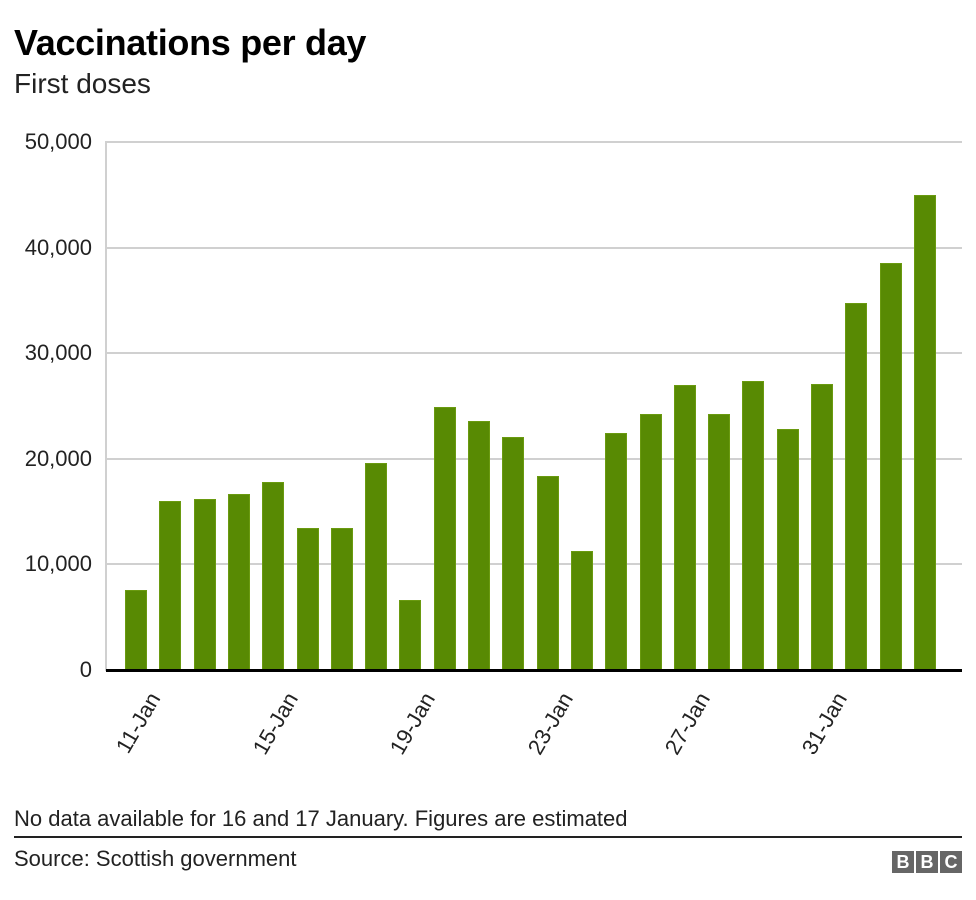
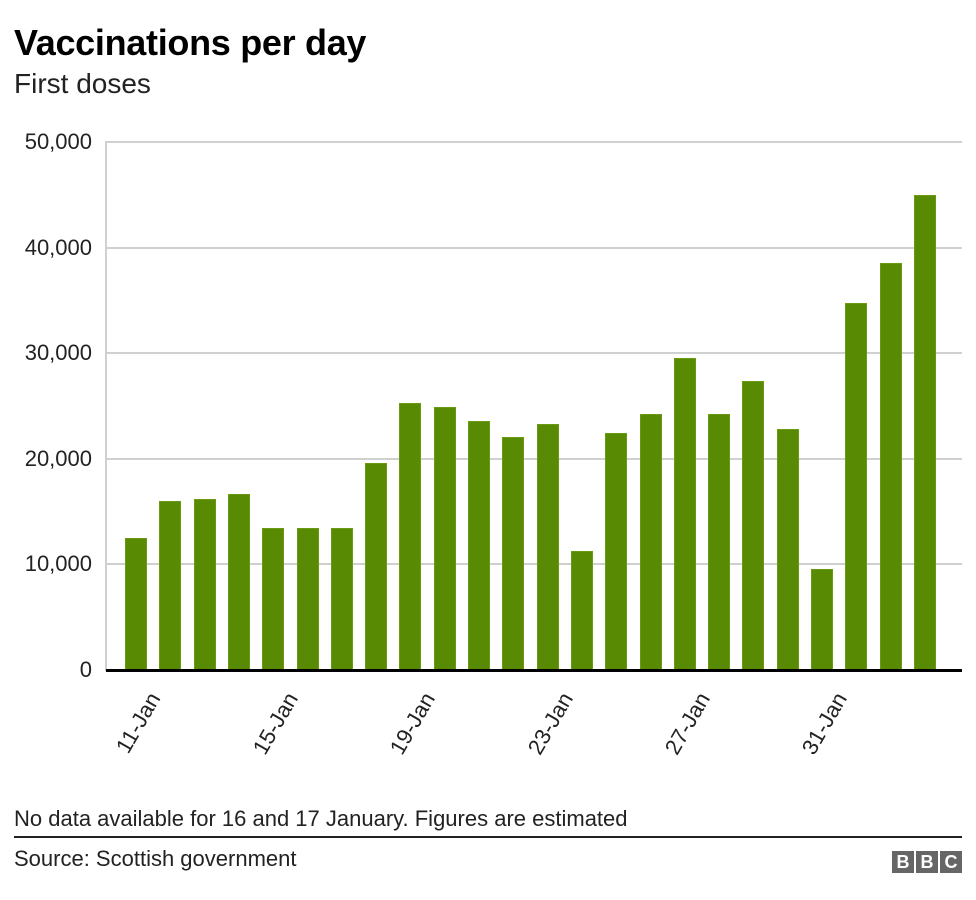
11-Jan: 7600 -> 12500
15-Jan: 17800 -> 13400
19-Jan: 6600 -> 25300
23-Jan: 18400 -> 23300
27-Jan: 27000 -> 29500
31-Jan: 27100 -> 9600
